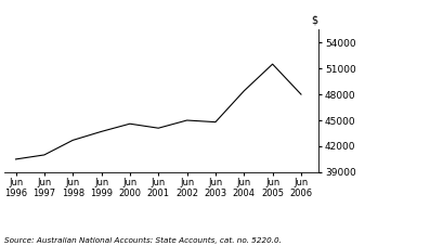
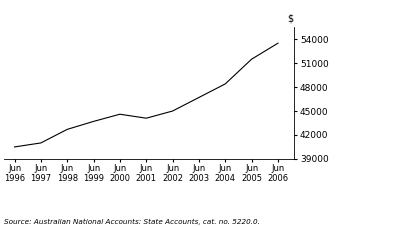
Jun 2003: 44800 -> 46700
Jun 2006: 48000 -> 53500
